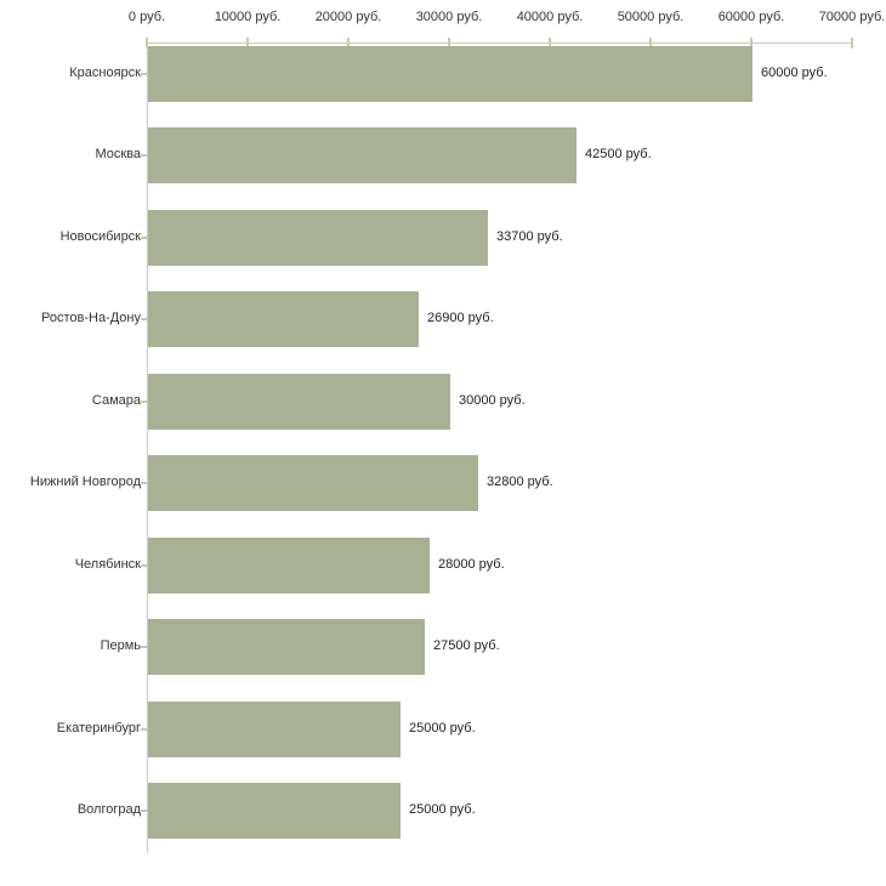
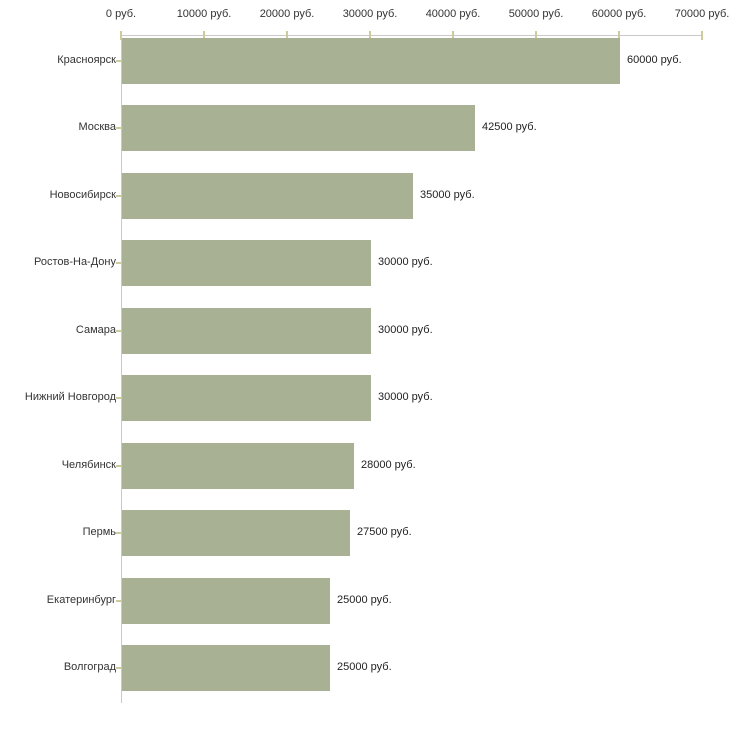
Новосибирск: 33700 -> 35000
Ростов-На-Дону: 26900 -> 30000
Нижний Новгород: 32800 -> 30000
